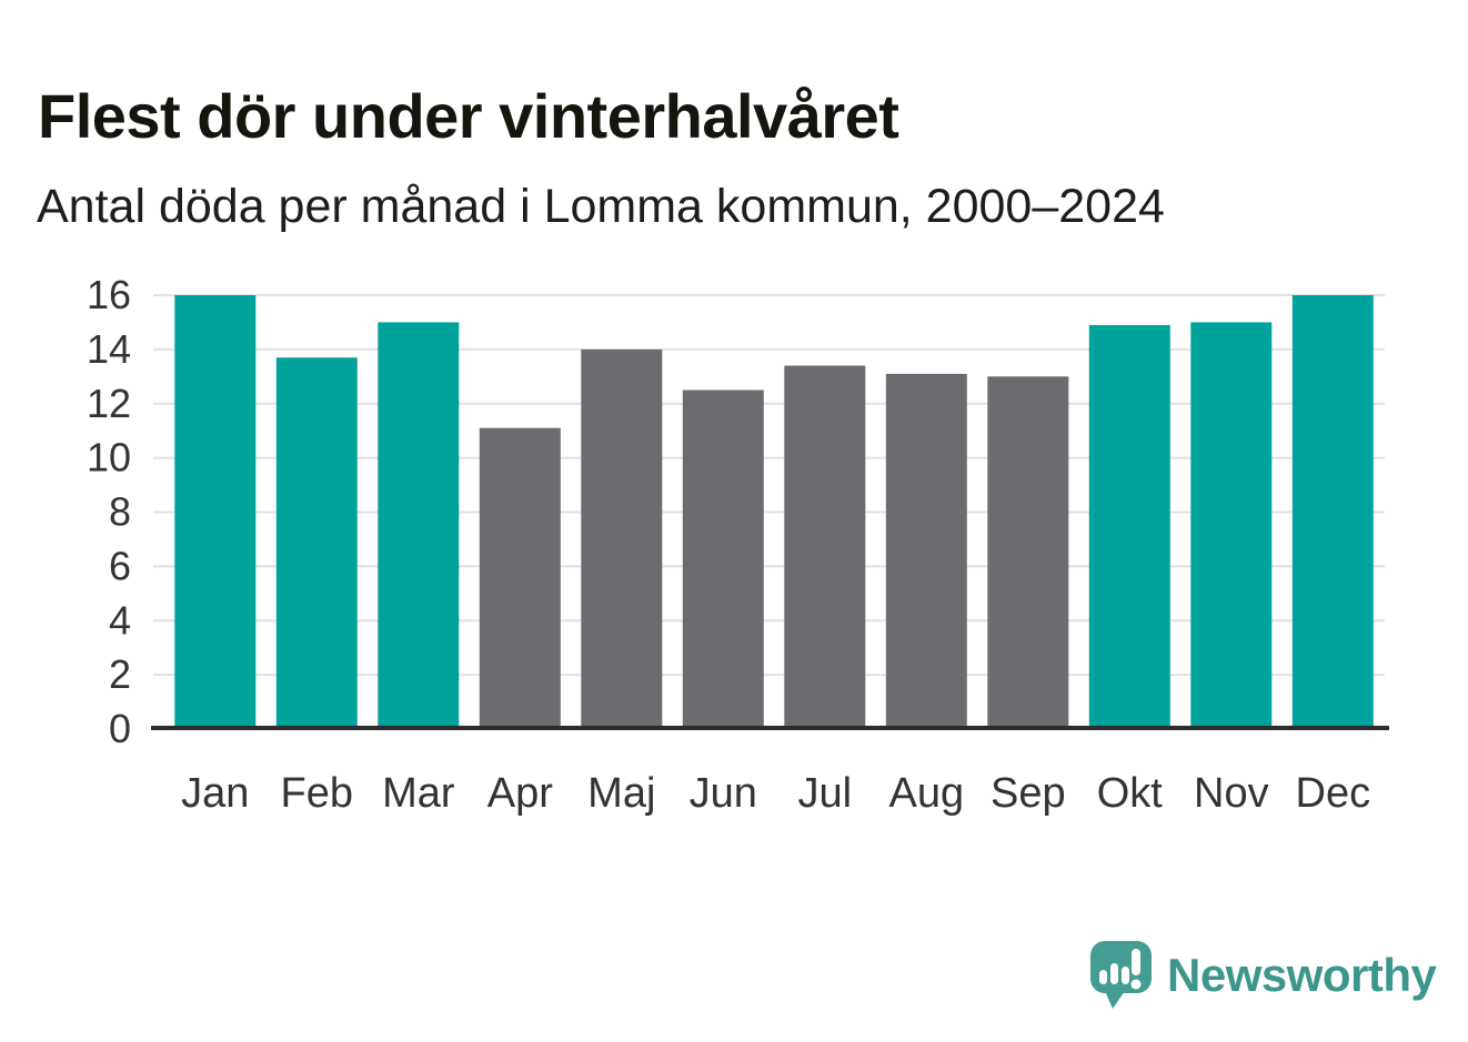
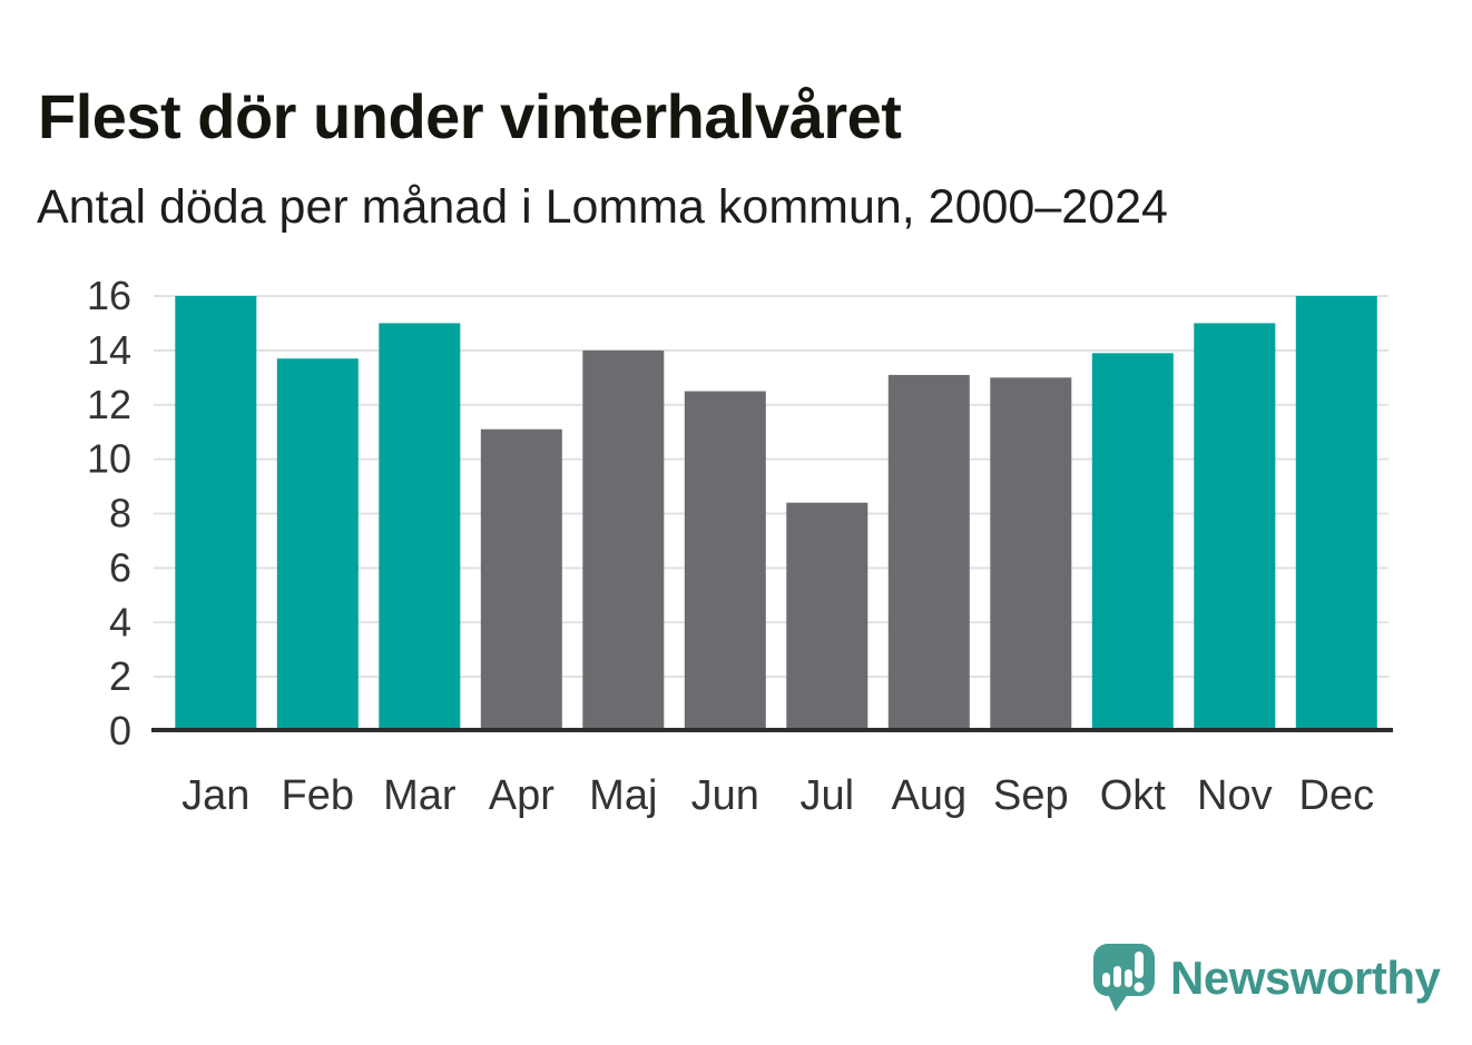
Jul: 13.4 -> 8.4
Okt: 14.9 -> 13.9
